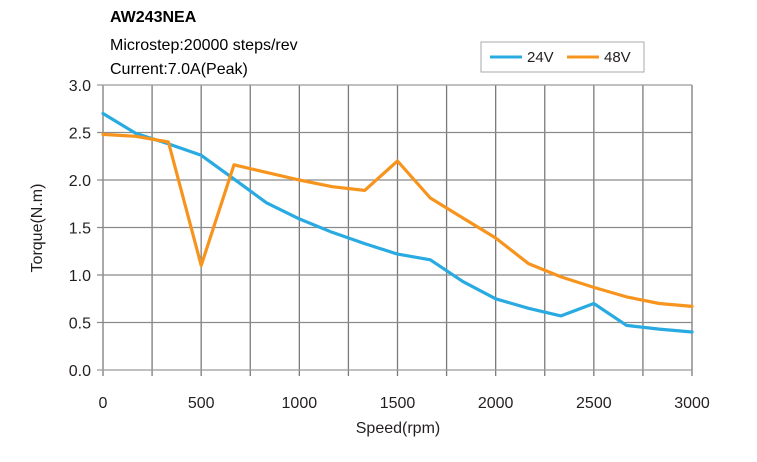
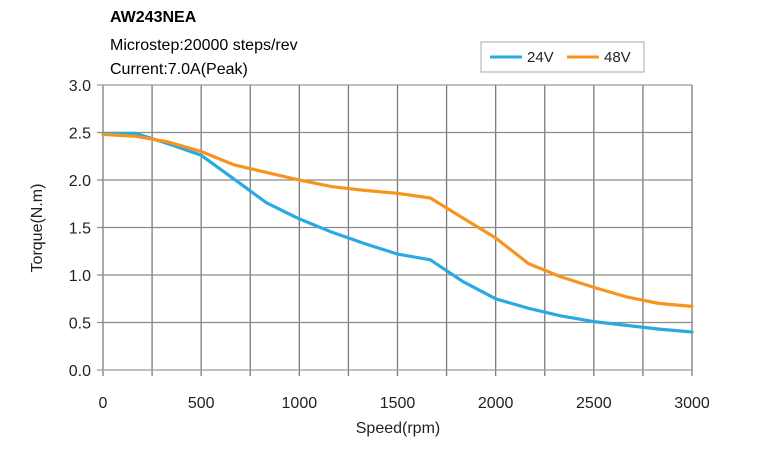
24V/0: 2.7 -> 2.5
48V/500: 1.1 -> 2.3
48V/1500: 2.2 -> 1.9
24V/2500: 0.7 -> 0.5
